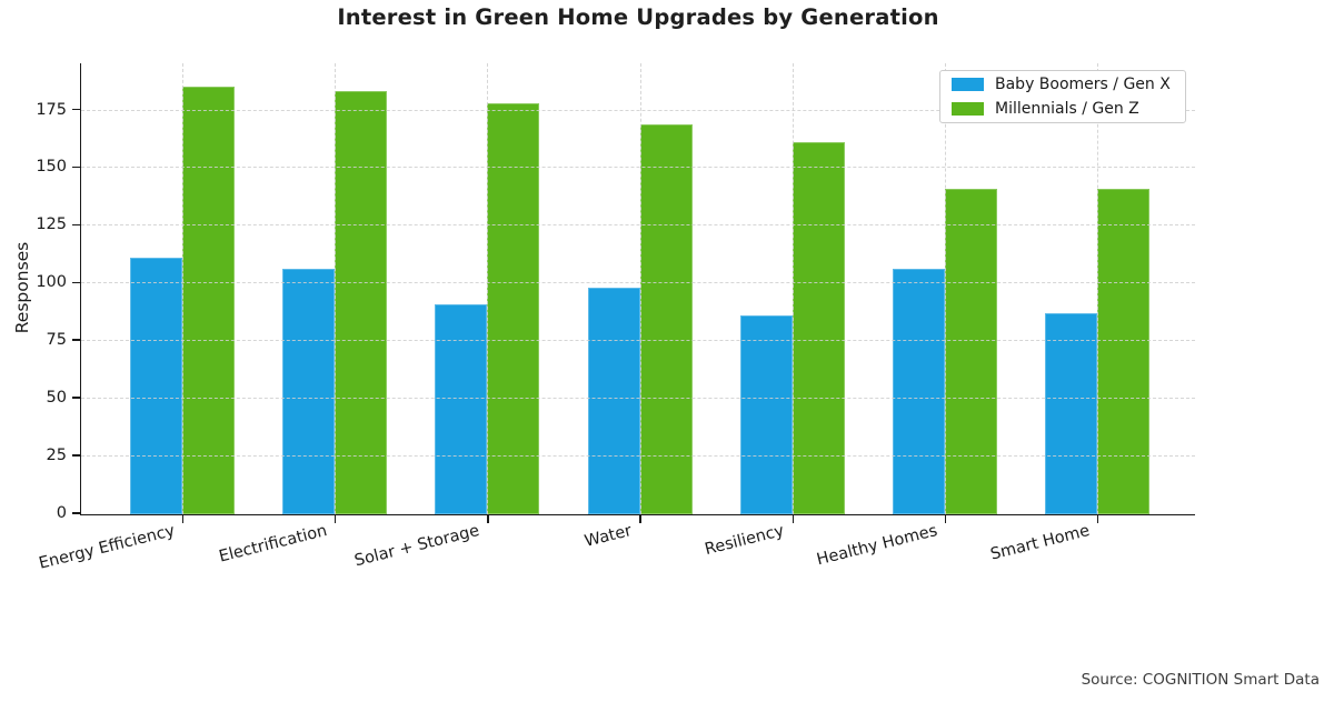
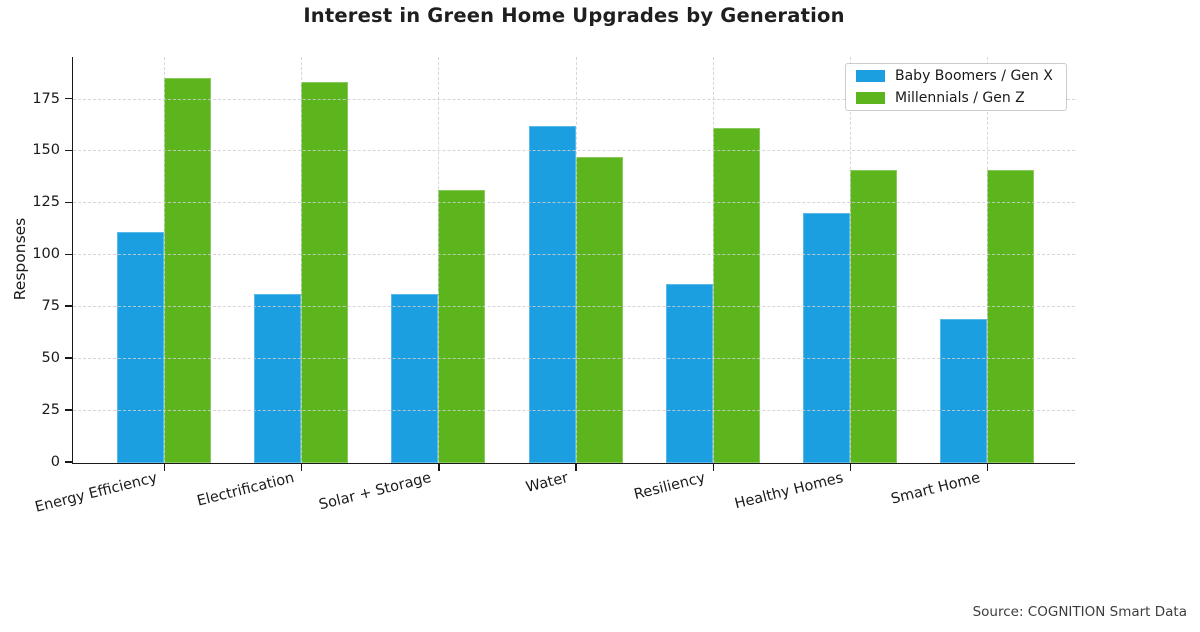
Baby Boomers / Gen X/Electrification: 106 -> 81
Baby Boomers / Gen X/Solar + Storage: 91 -> 81
Millennials / Gen Z/Solar + Storage: 178 -> 131
Baby Boomers / Gen X/Water: 98 -> 162
Millennials / Gen Z/Water: 169 -> 147
Baby Boomers / Gen X/Healthy Homes: 106 -> 120
Baby Boomers / Gen X/Smart Home: 87 -> 69
